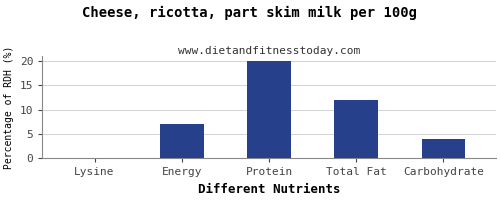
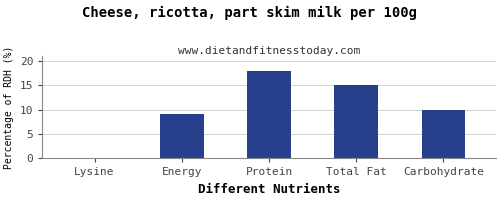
Energy: 7 -> 9
Protein: 20 -> 18
Total Fat: 12 -> 15
Carbohydrate: 4 -> 10
